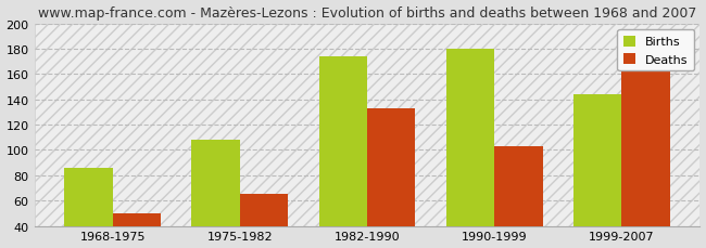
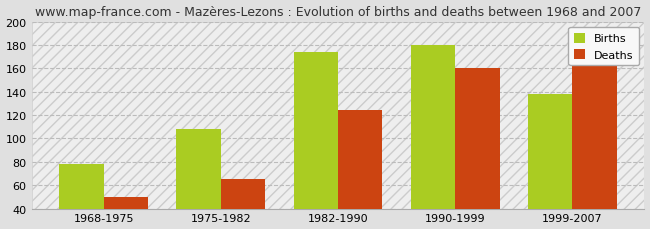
Births/1968-1975: 86 -> 78
Deaths/1982-1990: 133 -> 124
Deaths/1990-1999: 103 -> 160
Births/1999-2007: 144 -> 138
